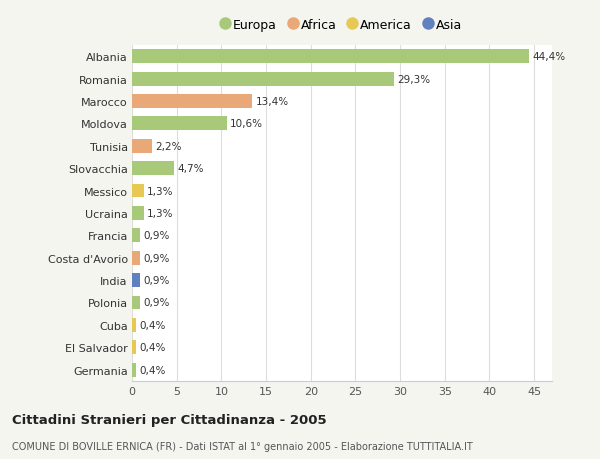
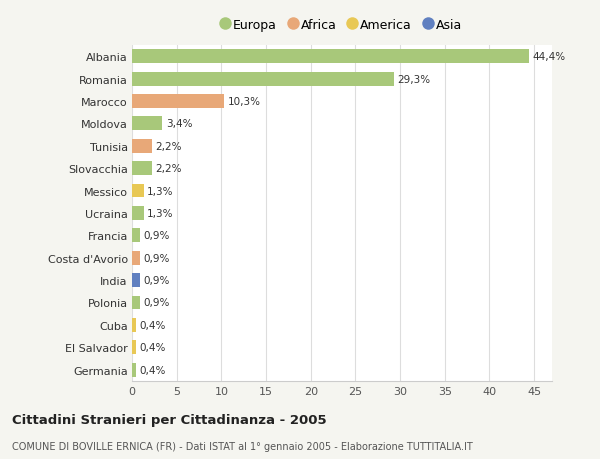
Marocco: 13,4% -> 10,3%
Moldova: 10,6% -> 3,4%
Slovacchia: 4,7% -> 2,2%
